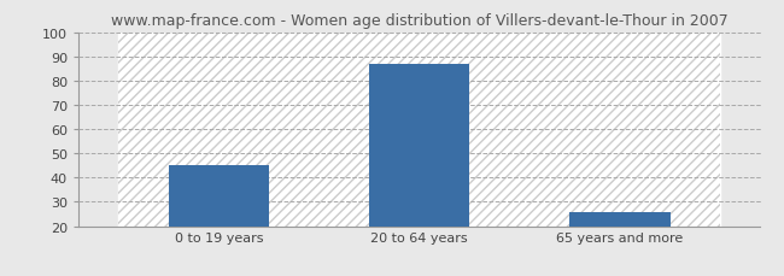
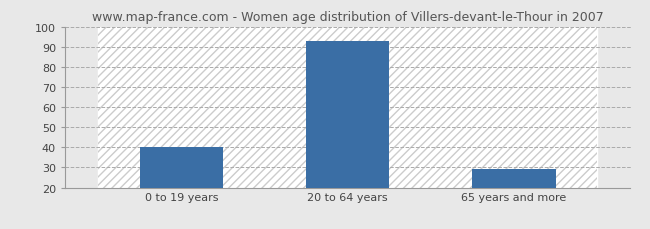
0 to 19 years: 45 -> 40
20 to 64 years: 87 -> 93
65 years and more: 26 -> 29
